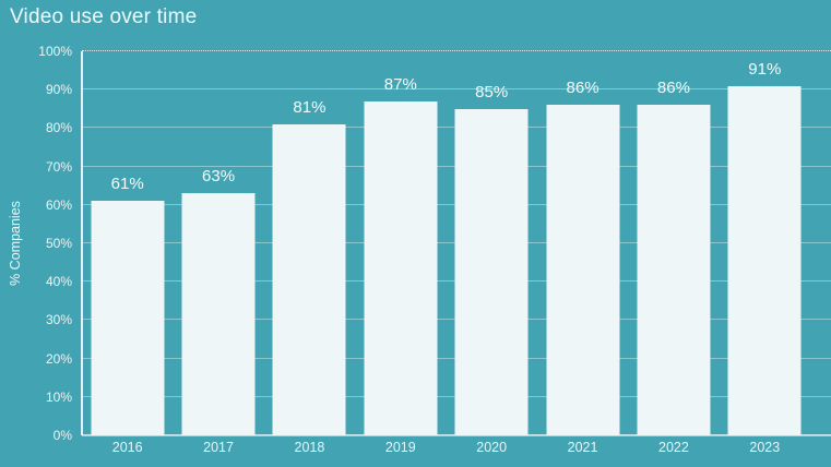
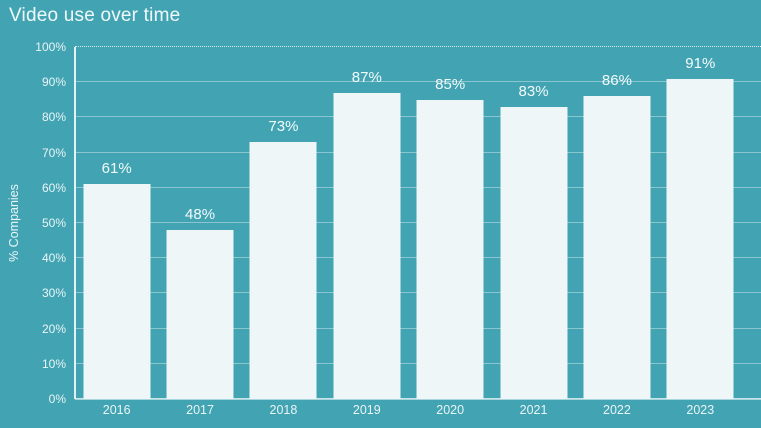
2017: 63% -> 48%
2018: 81% -> 73%
2021: 86% -> 83%
